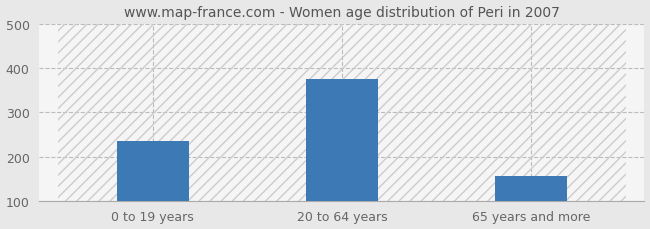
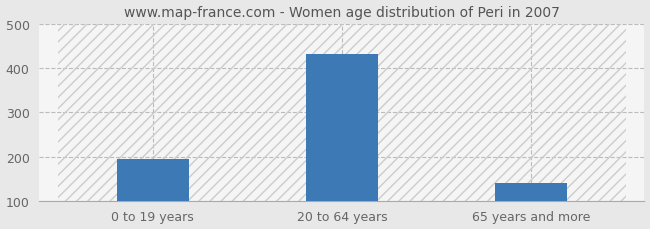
0 to 19 years: 235 -> 195
20 to 64 years: 375 -> 433
65 years and more: 155 -> 140
